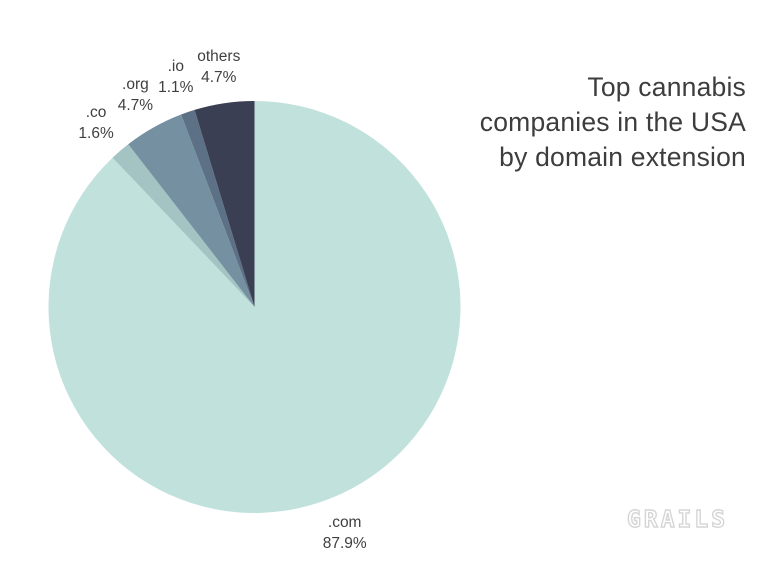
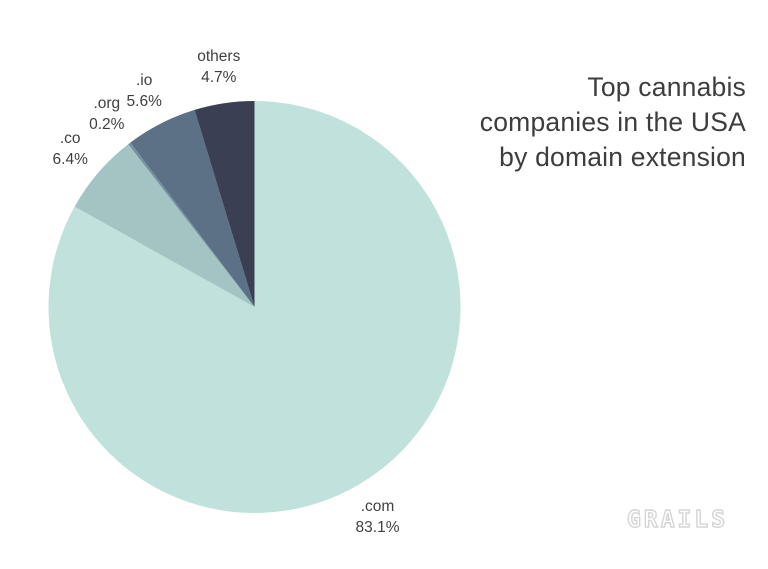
.com: 87.9% -> 83.1%
.co: 1.6% -> 6.4%
.org: 4.7% -> 0.2%
.io: 1.1% -> 5.6%
